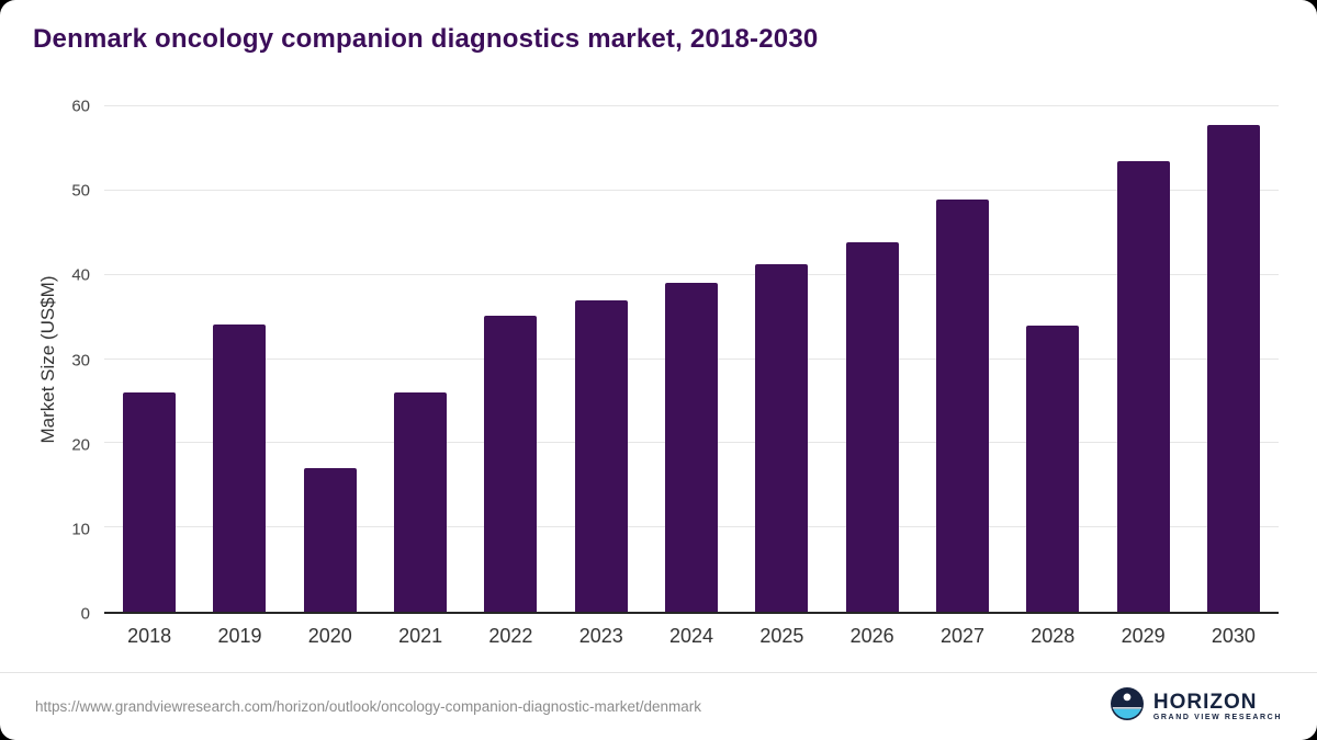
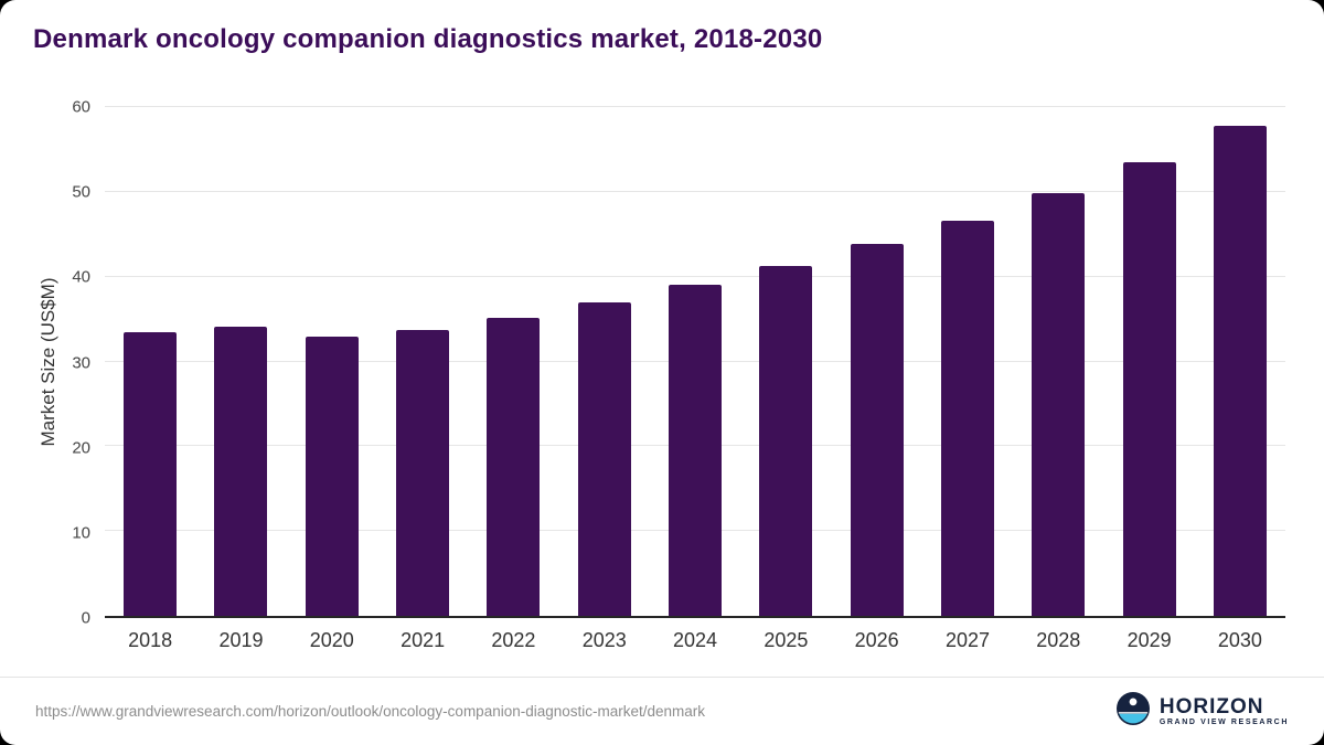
2018: 26 -> 33
2020: 17 -> 33
2021: 26 -> 34
2027: 49 -> 47
2028: 34 -> 50
